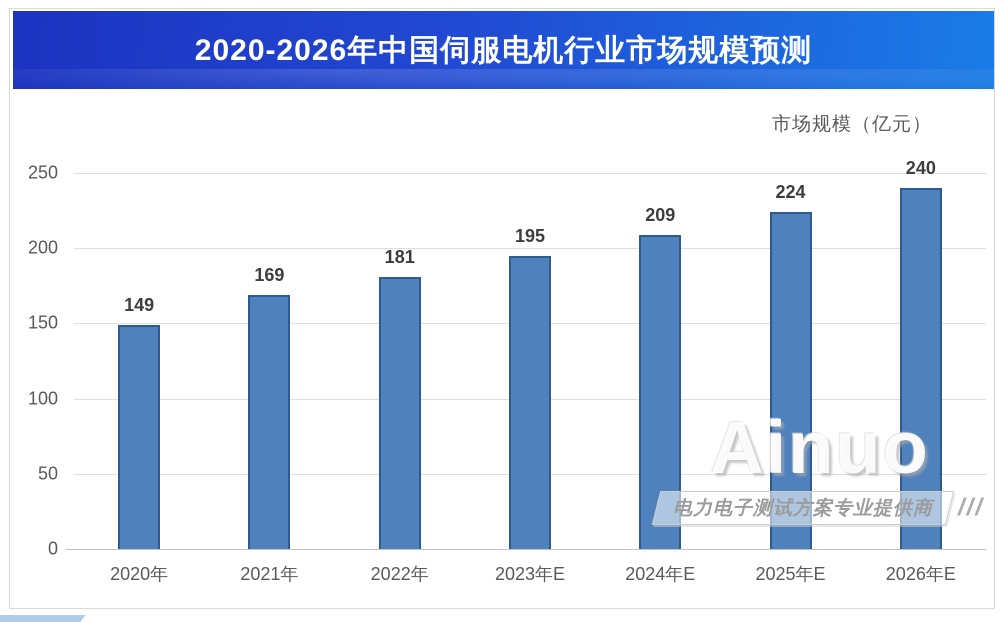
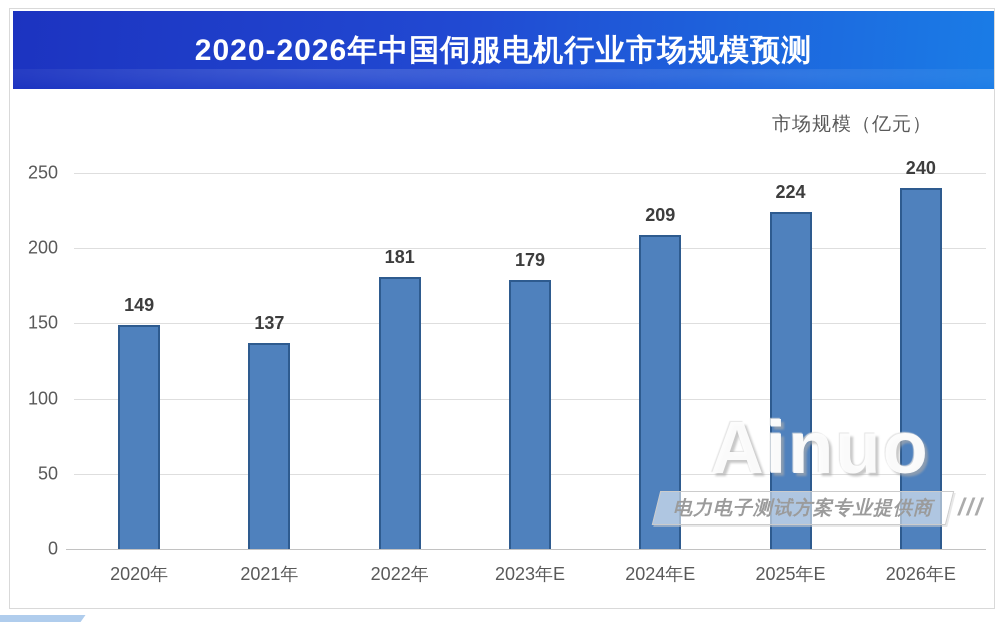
2021年: 169 -> 137
2023年E: 195 -> 179
